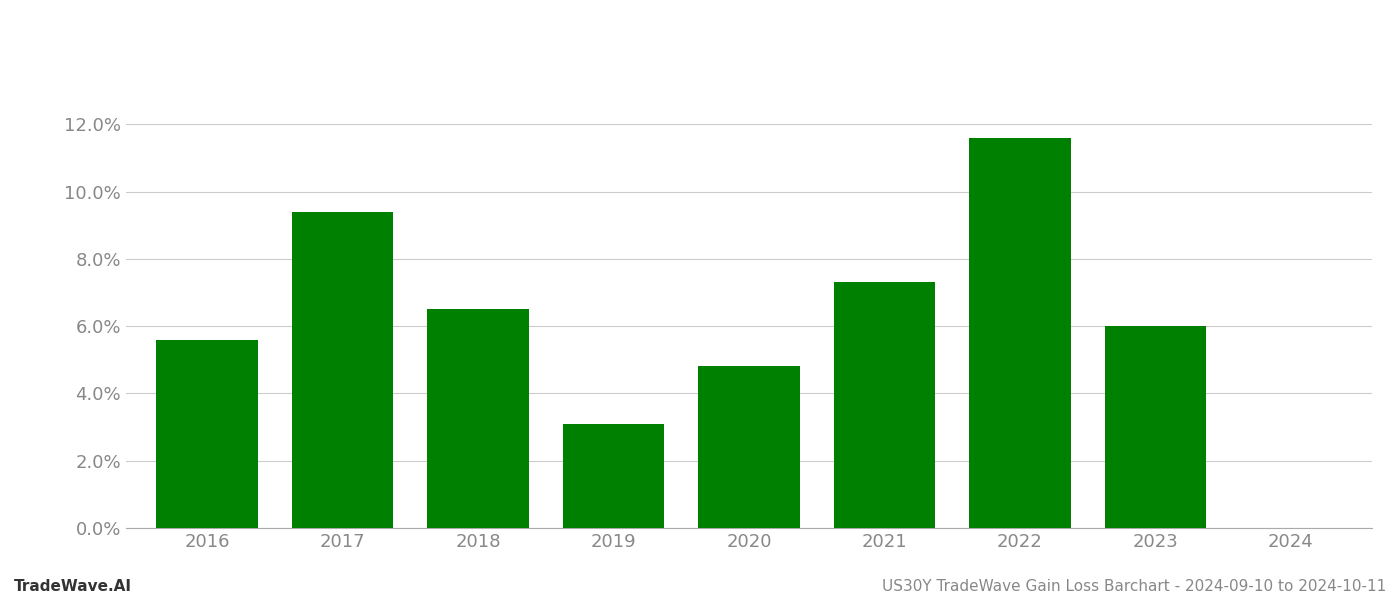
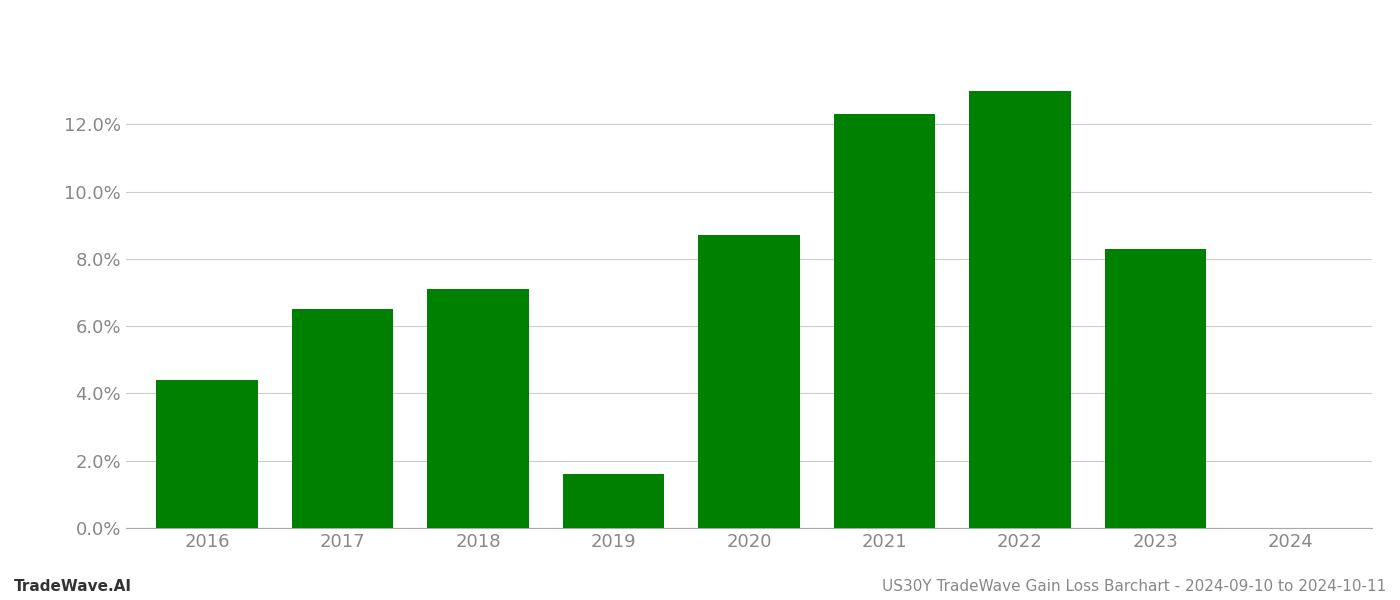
2016: 5.6% -> 4.4%
2017: 9.4% -> 6.5%
2018: 6.5% -> 7.1%
2019: 3.1% -> 1.6%
2020: 4.8% -> 8.7%
2021: 7.3% -> 12.3%
2022: 11.6% -> 13.0%
2023: 6.0% -> 8.3%
